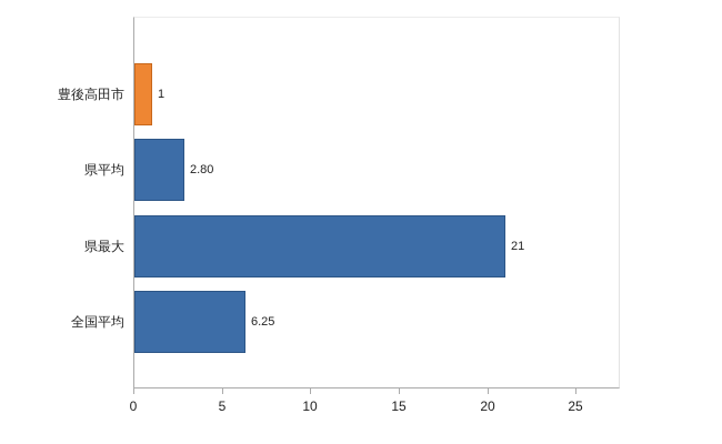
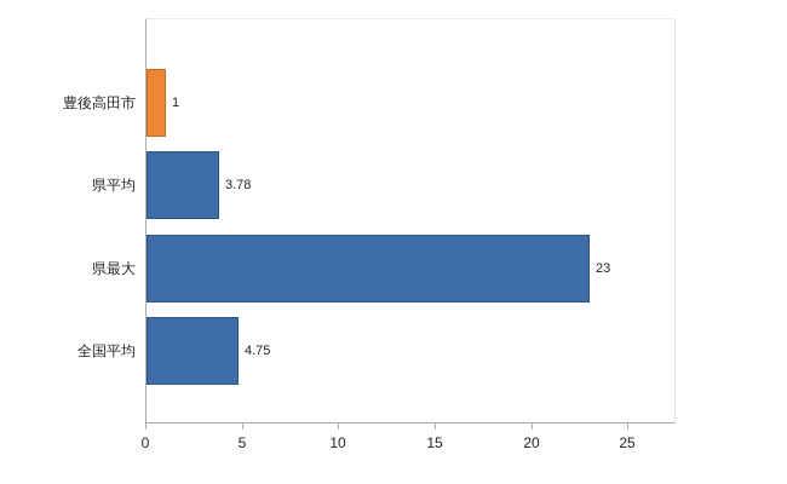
県平均: 2.80 -> 3.78
県最大: 21 -> 23
全国平均: 6.25 -> 4.75
